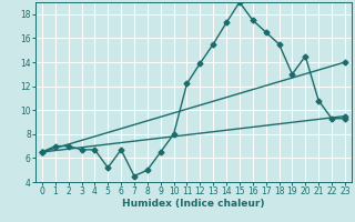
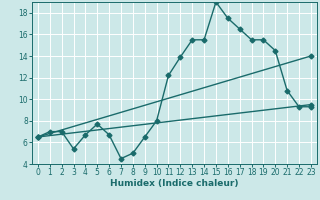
3: 6.7 -> 5.4
5: 5.2 -> 7.7
14: 17.3 -> 15.5
19: 13.0 -> 15.5
